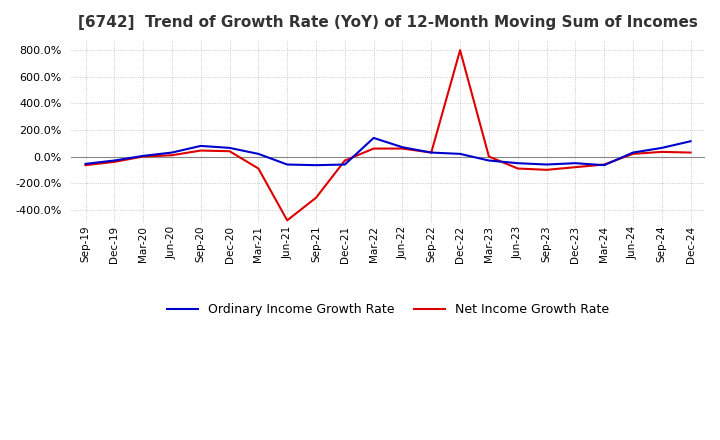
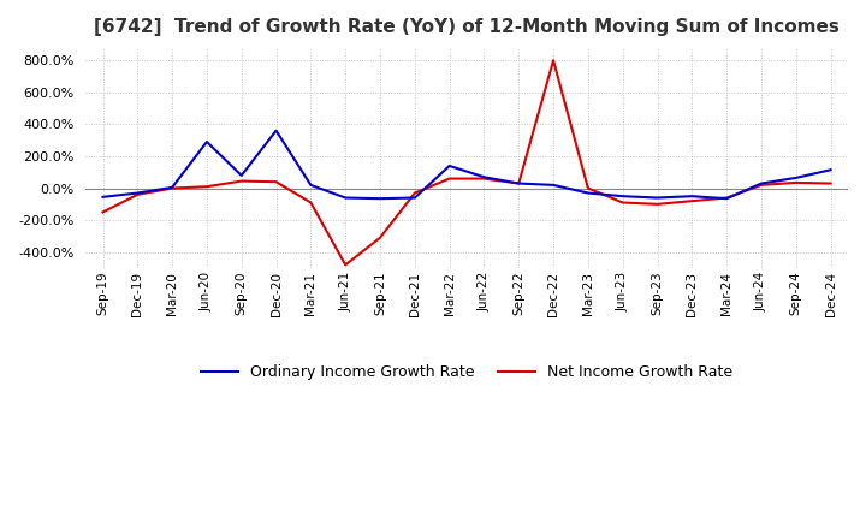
Net Income Growth Rate/Sep-19: -60% -> -150%
Ordinary Income Growth Rate/Jun-20: 30% -> 290%
Ordinary Income Growth Rate/Dec-20: 60% -> 360%
